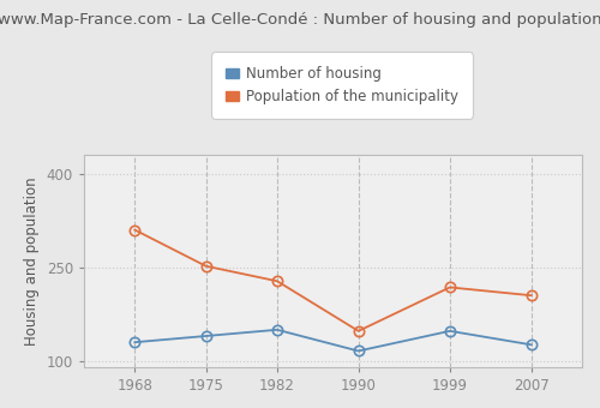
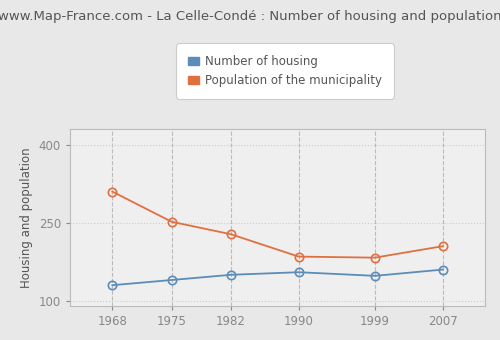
Number of housing/1990: 116 -> 155
Population of the municipality/1990: 148 -> 185
Population of the municipality/1999: 218 -> 183
Number of housing/2007: 126 -> 160
